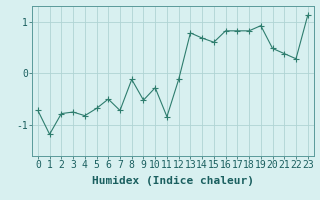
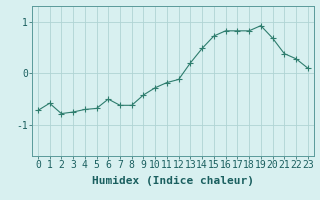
1: -1.18 -> -0.58
4: -0.82 -> -0.70
7: -0.72 -> -0.62
8: -0.12 -> -0.62
9: -0.52 -> -0.42
11: -0.84 -> -0.18
13: 0.78 -> 0.20
14: 0.68 -> 0.48
15: 0.60 -> 0.72
20: 0.48 -> 0.68
23: 1.12 -> 0.10
